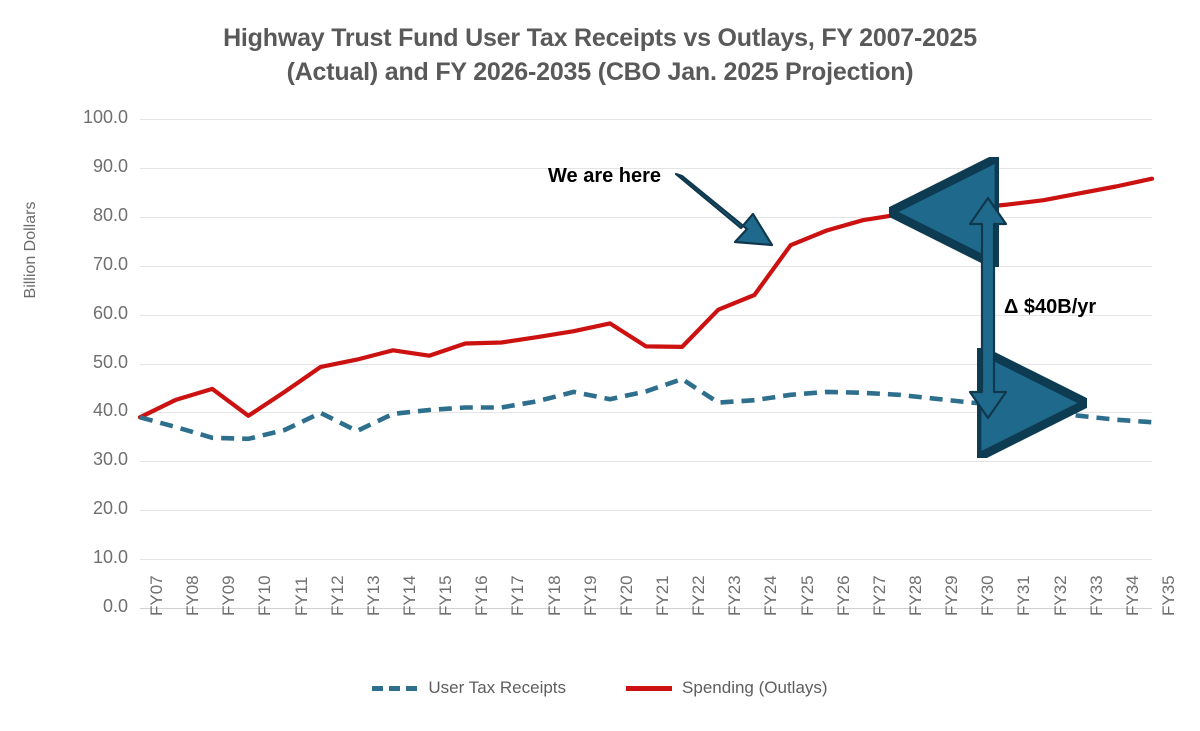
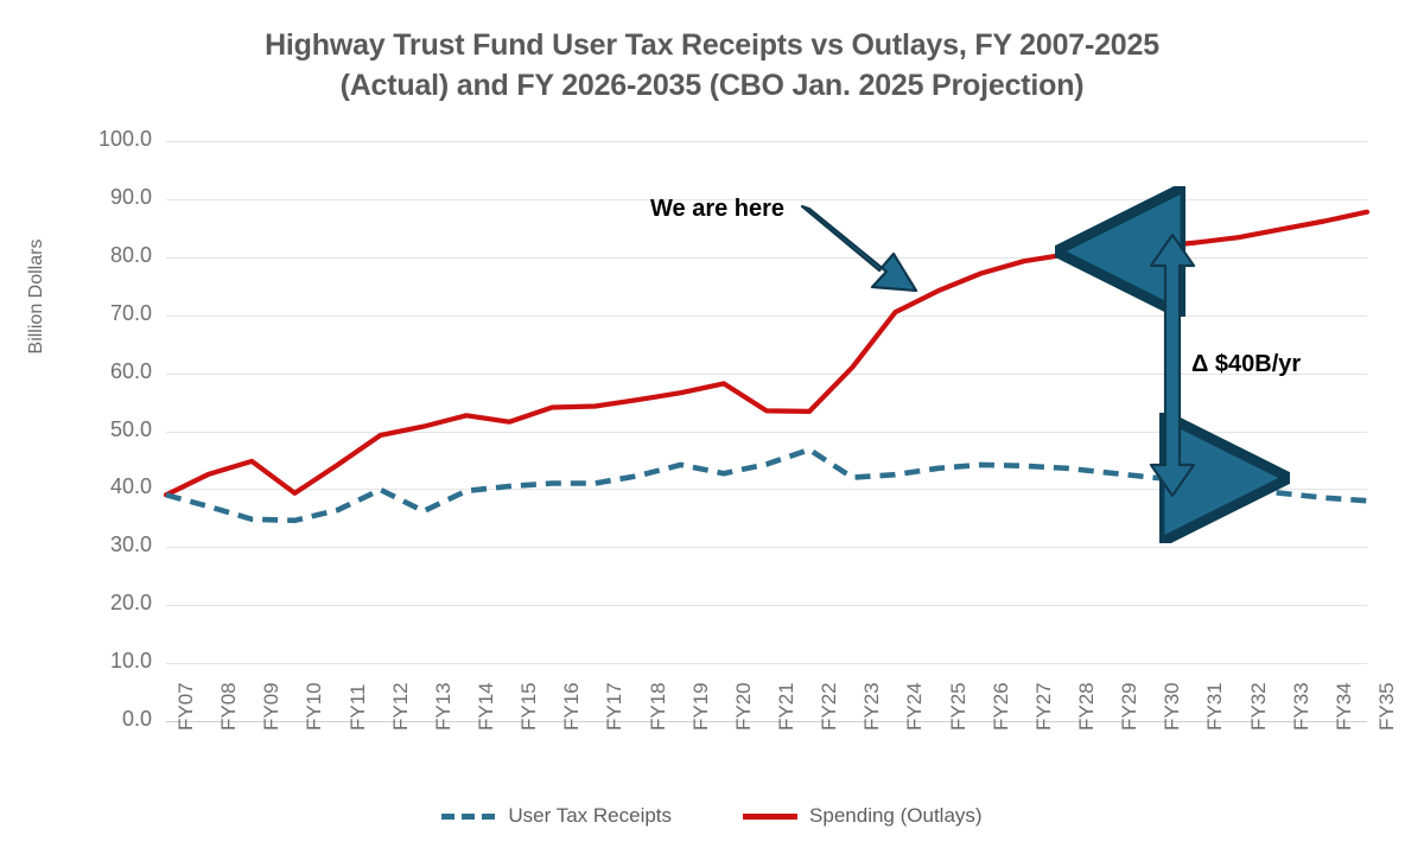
Spending (Outlays)/FY24: 64 -> 70
